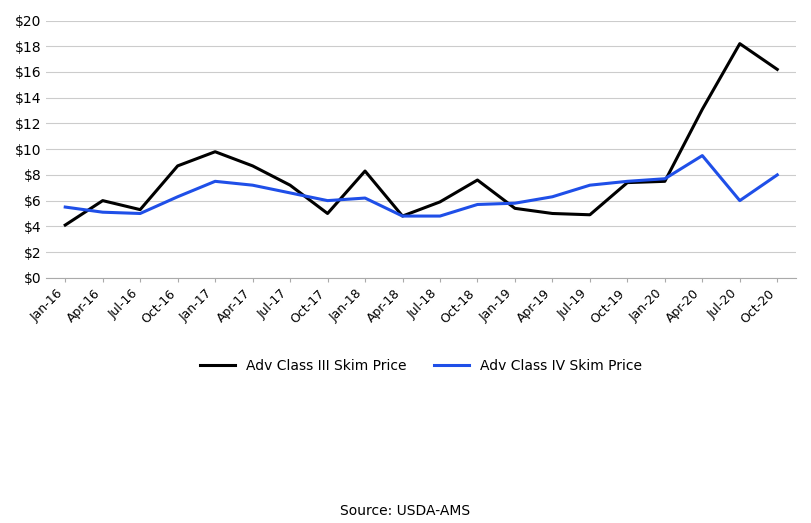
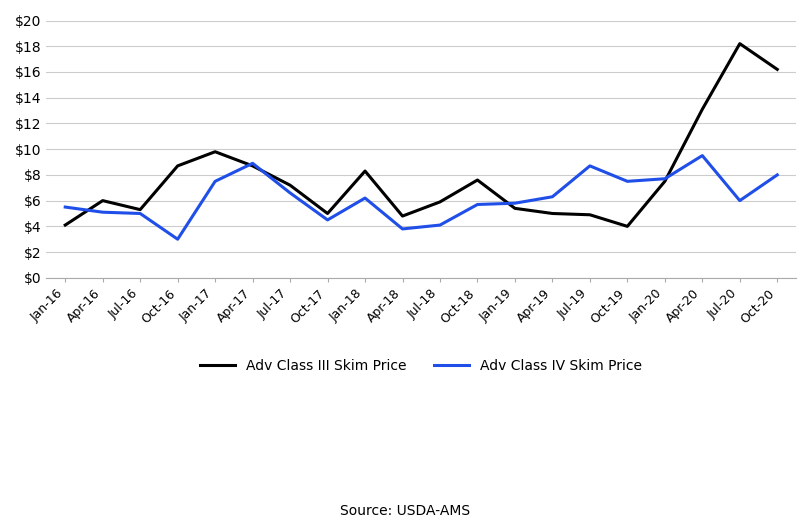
Adv Class IV Skim Price/Oct-16: $6.3 -> $3.0
Adv Class IV Skim Price/Apr-17: $7.2 -> $8.9
Adv Class IV Skim Price/Oct-17: $6.0 -> $4.5
Adv Class IV Skim Price/Apr-18: $4.8 -> $3.8
Adv Class IV Skim Price/Jul-18: $4.8 -> $4.1
Adv Class IV Skim Price/Jul-19: $7.2 -> $8.7
Adv Class III Skim Price/Oct-19: $7.4 -> $4.0
